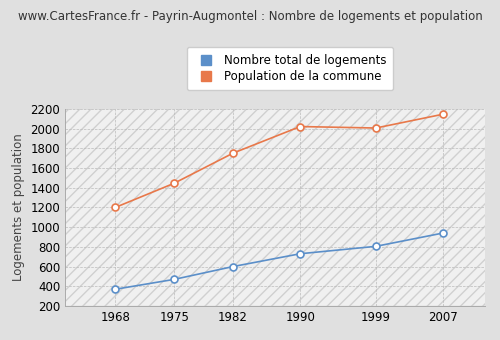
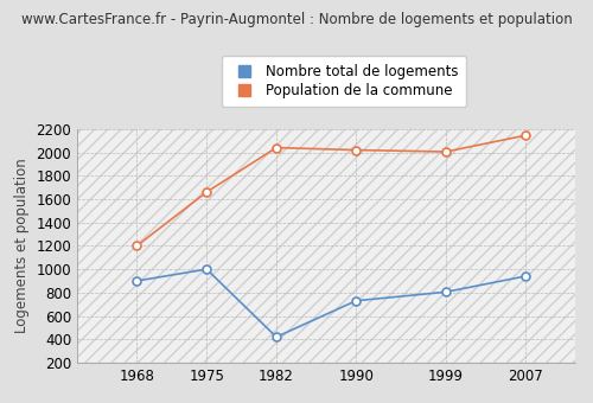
Nombre total de logements/1968: 370 -> 900
Nombre total de logements/1975: 470 -> 1000
Population de la commune/1975: 1440 -> 1660
Nombre total de logements/1982: 600 -> 420
Population de la commune/1982: 1750 -> 2040
